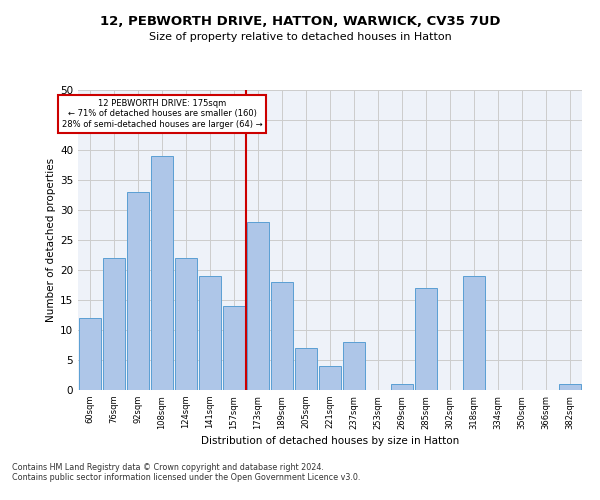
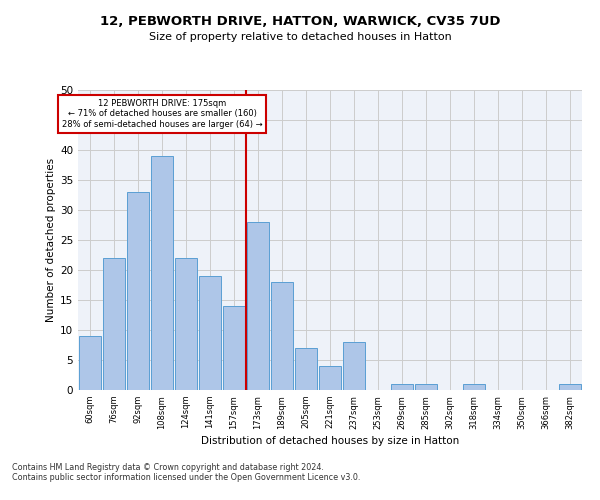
60sqm: 12 -> 9
285sqm: 17 -> 1
318sqm: 19 -> 1
